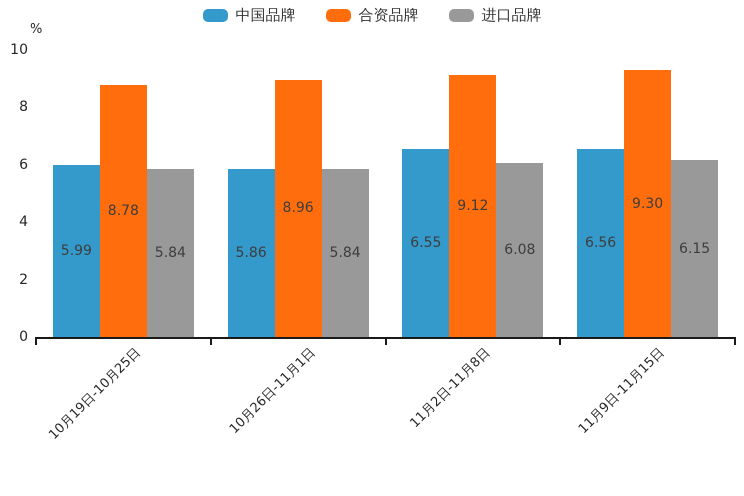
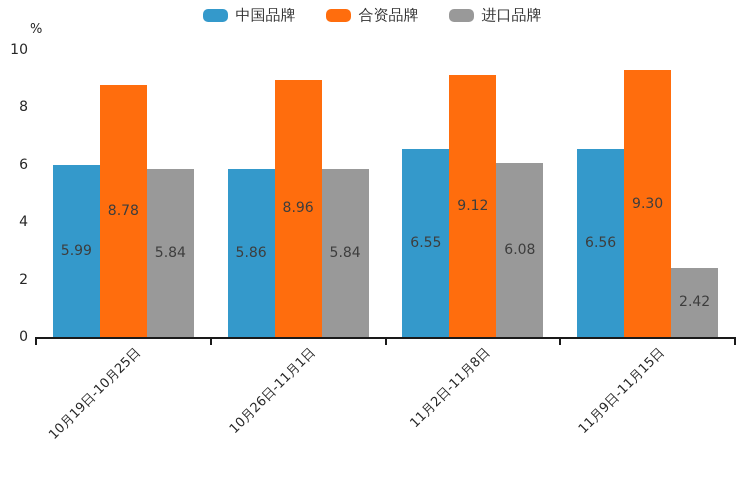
进口品牌/11月9日-11月15日: 6.15 -> 2.42
